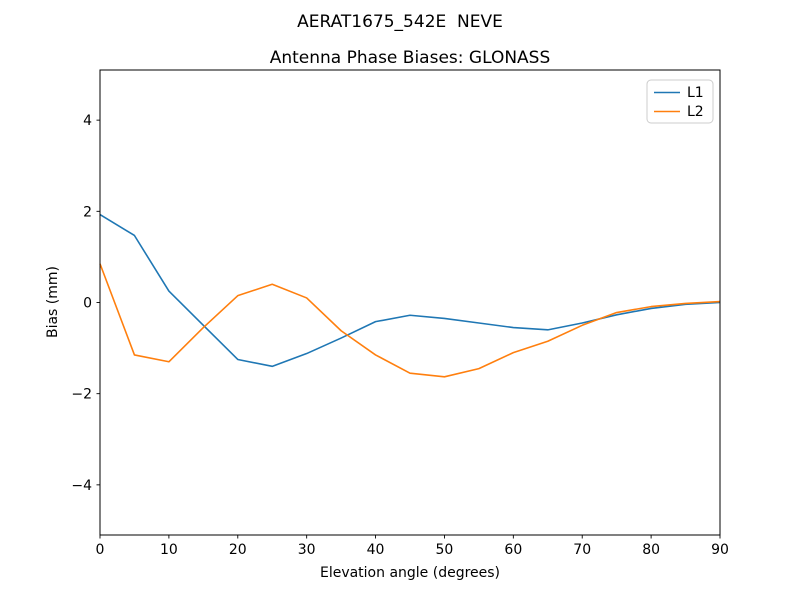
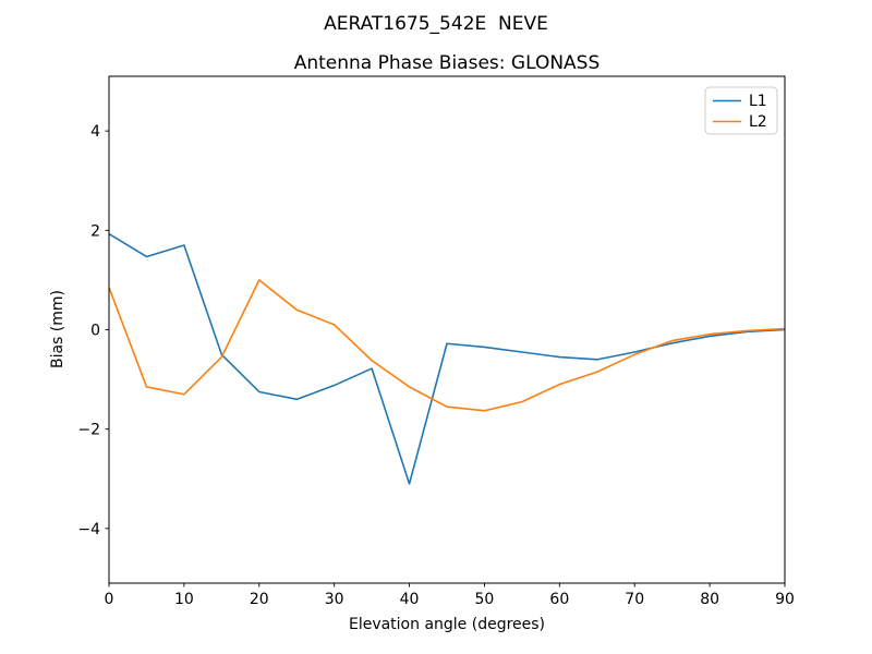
L1/10: 0.2 -> 1.7
L2/20: 0.1 -> 1.0
L1/40: -0.4 -> -3.1
